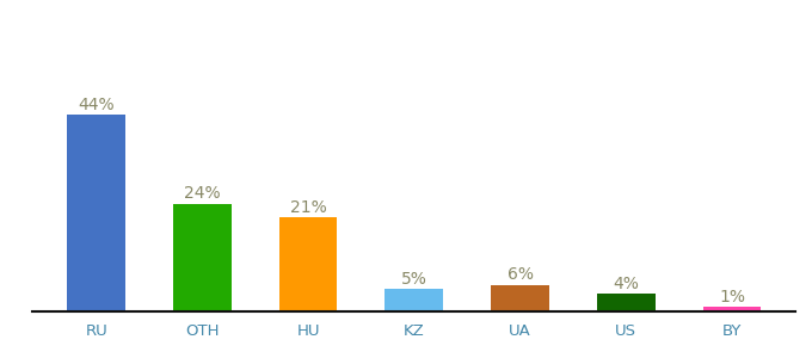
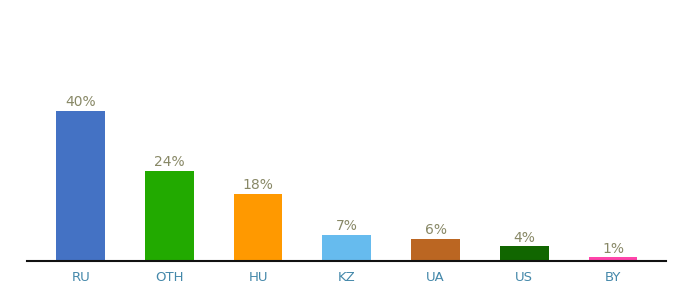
RU: 44% -> 40%
HU: 21% -> 18%
KZ: 5% -> 7%
